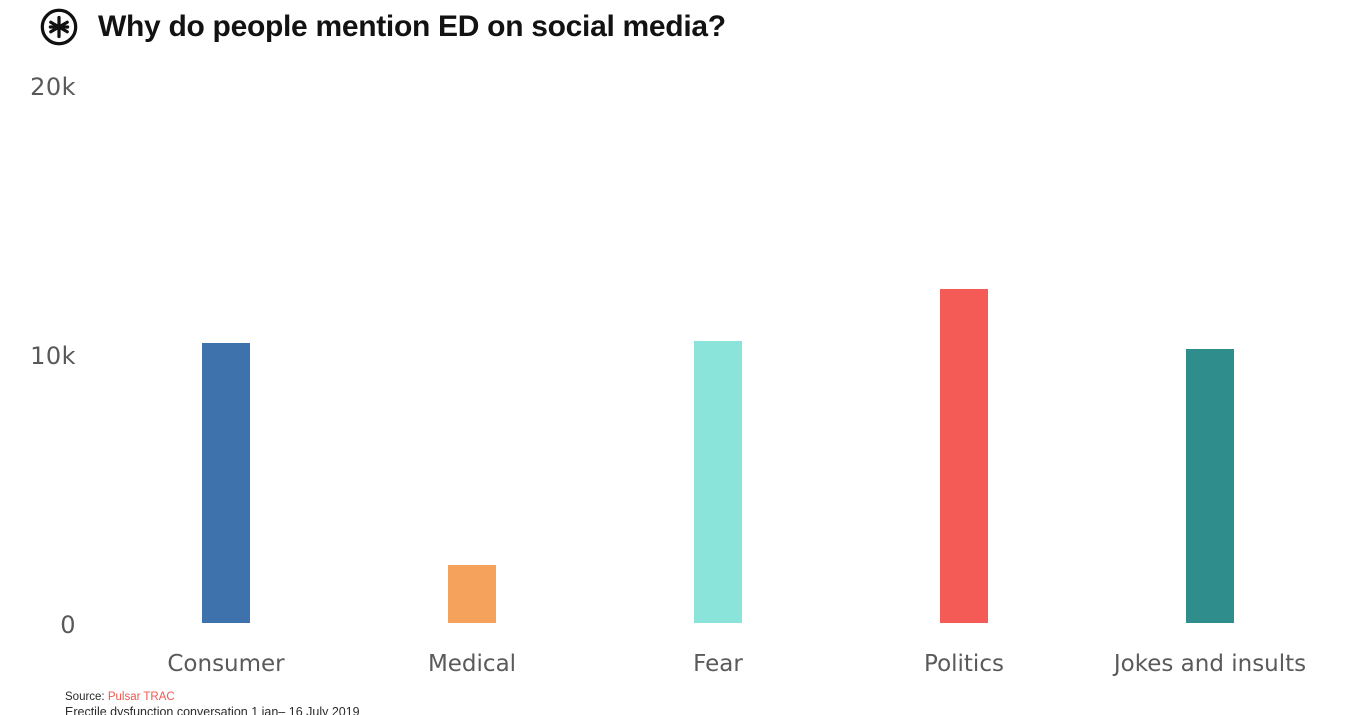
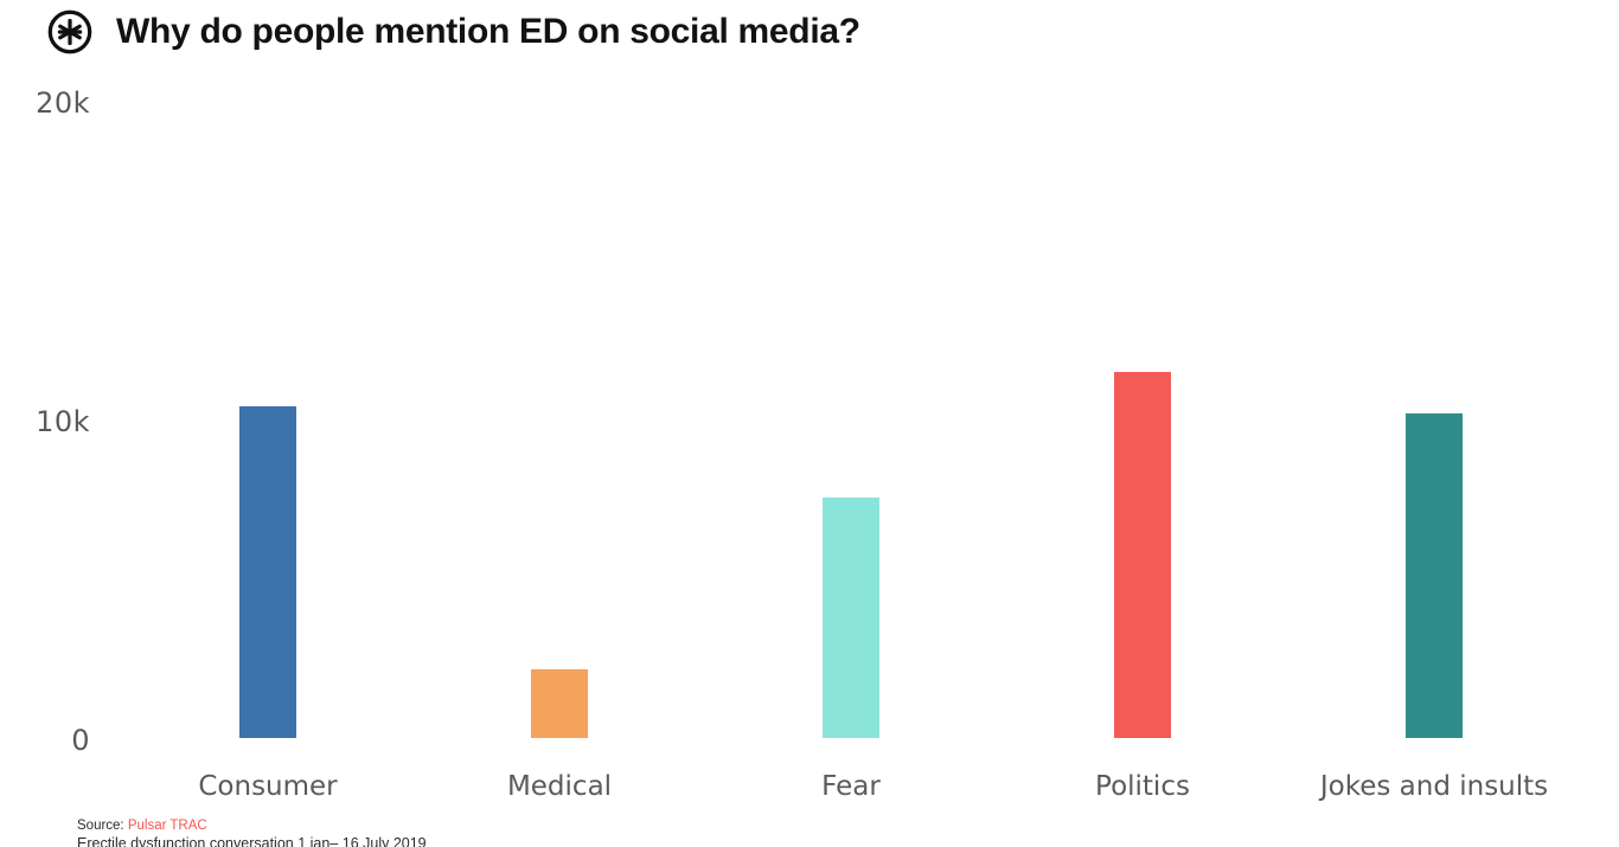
Fear: 10.5k -> 7.6k
Politics: 12.4k -> 11.5k
